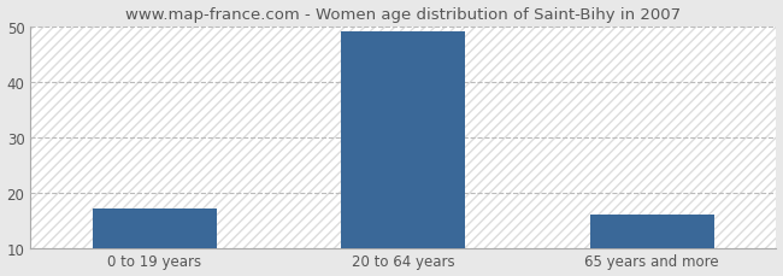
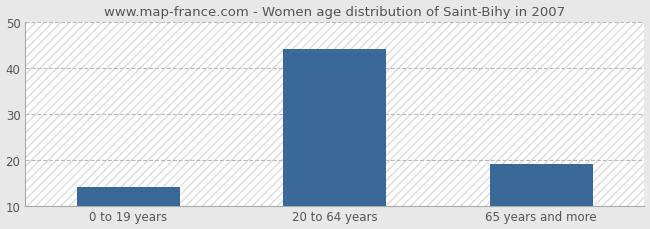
0 to 19 years: 17 -> 14
20 to 64 years: 49 -> 44
65 years and more: 16 -> 19
